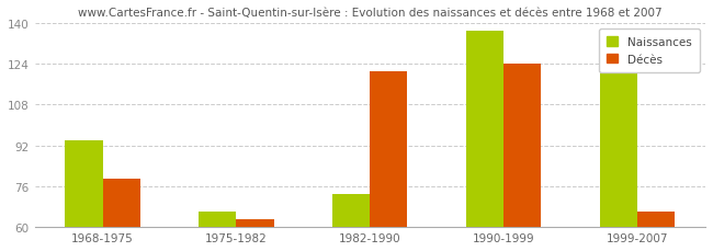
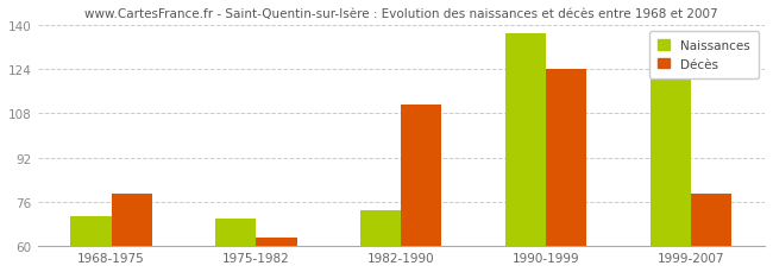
Naissances/1968-1975: 94 -> 71
Naissances/1975-1982: 66 -> 70
Décès/1982-1990: 121 -> 111
Décès/1999-2007: 66 -> 79
